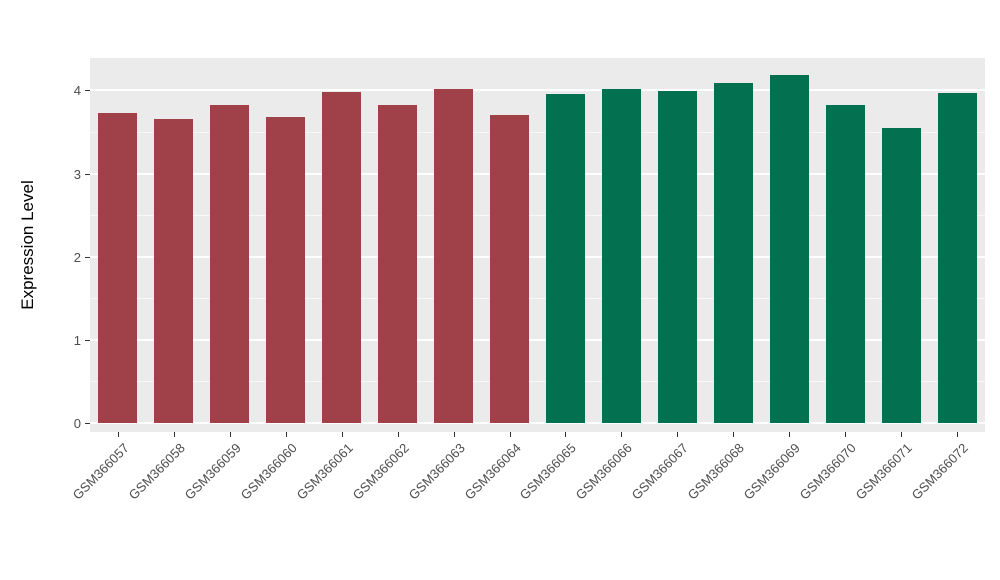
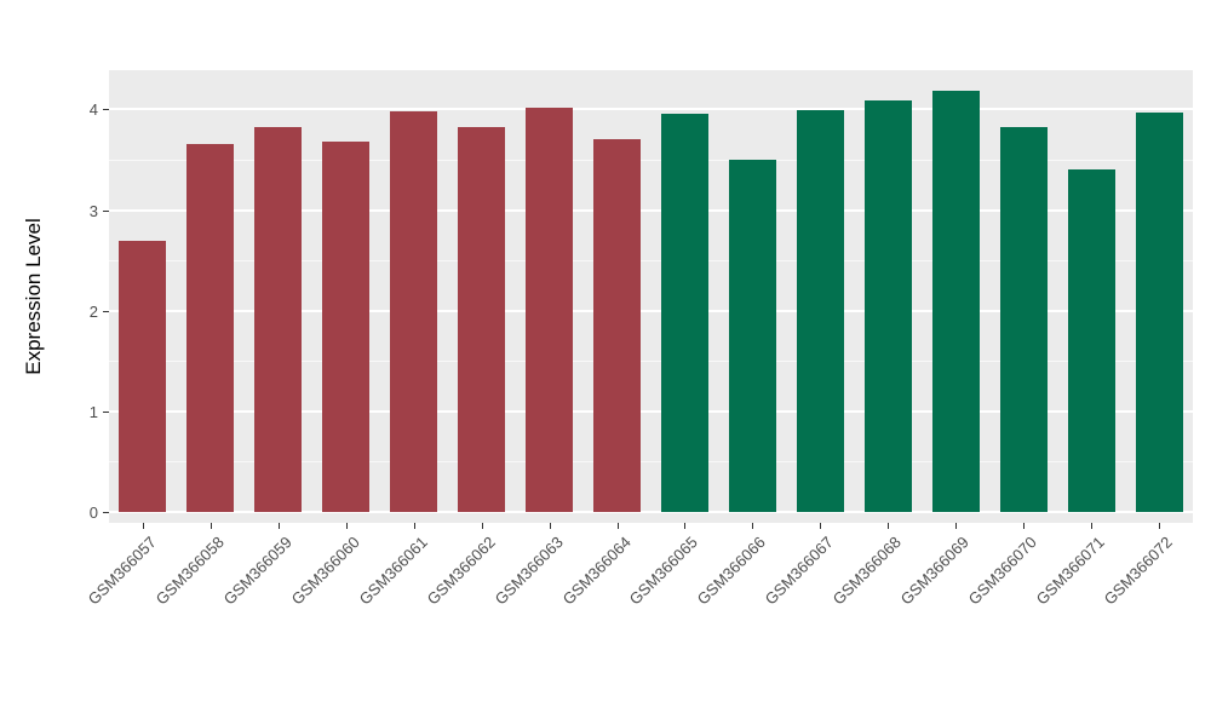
GSM366057: 3.7 -> 2.7
GSM366066: 4.0 -> 3.5
GSM366071: 3.5 -> 3.4
